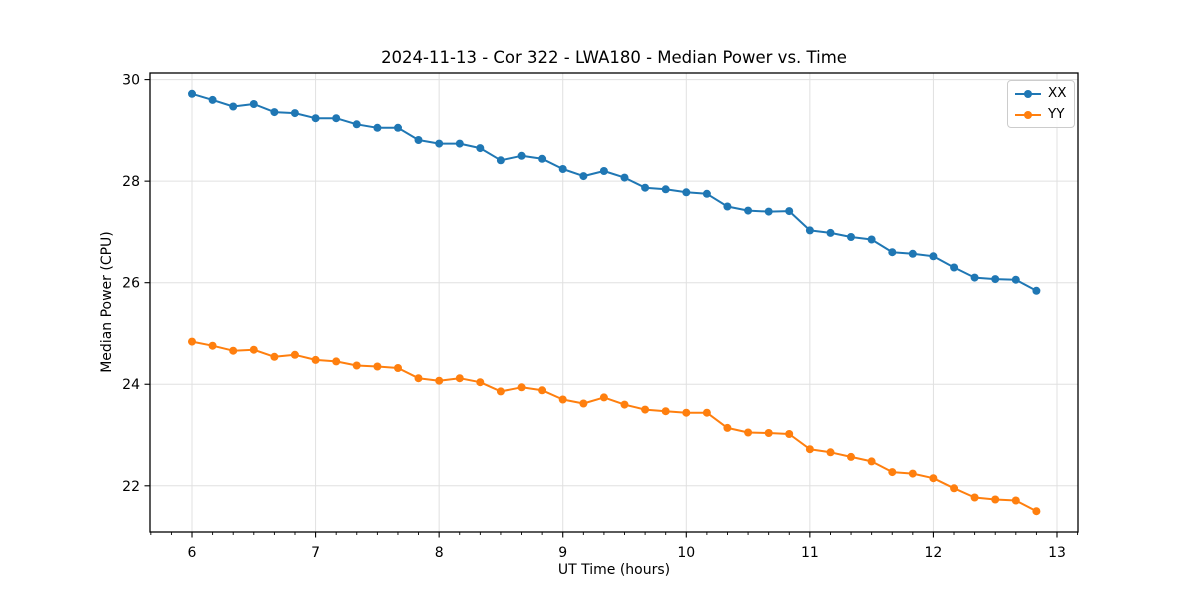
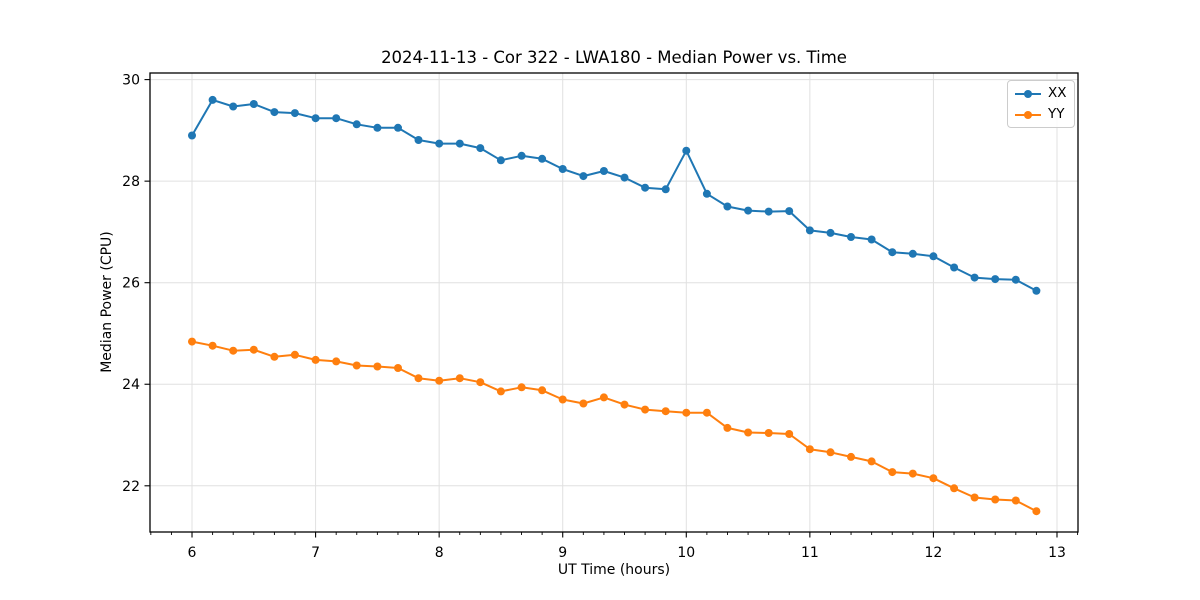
XX/6: 29.7 -> 28.9
XX/10: 27.8 -> 28.6
